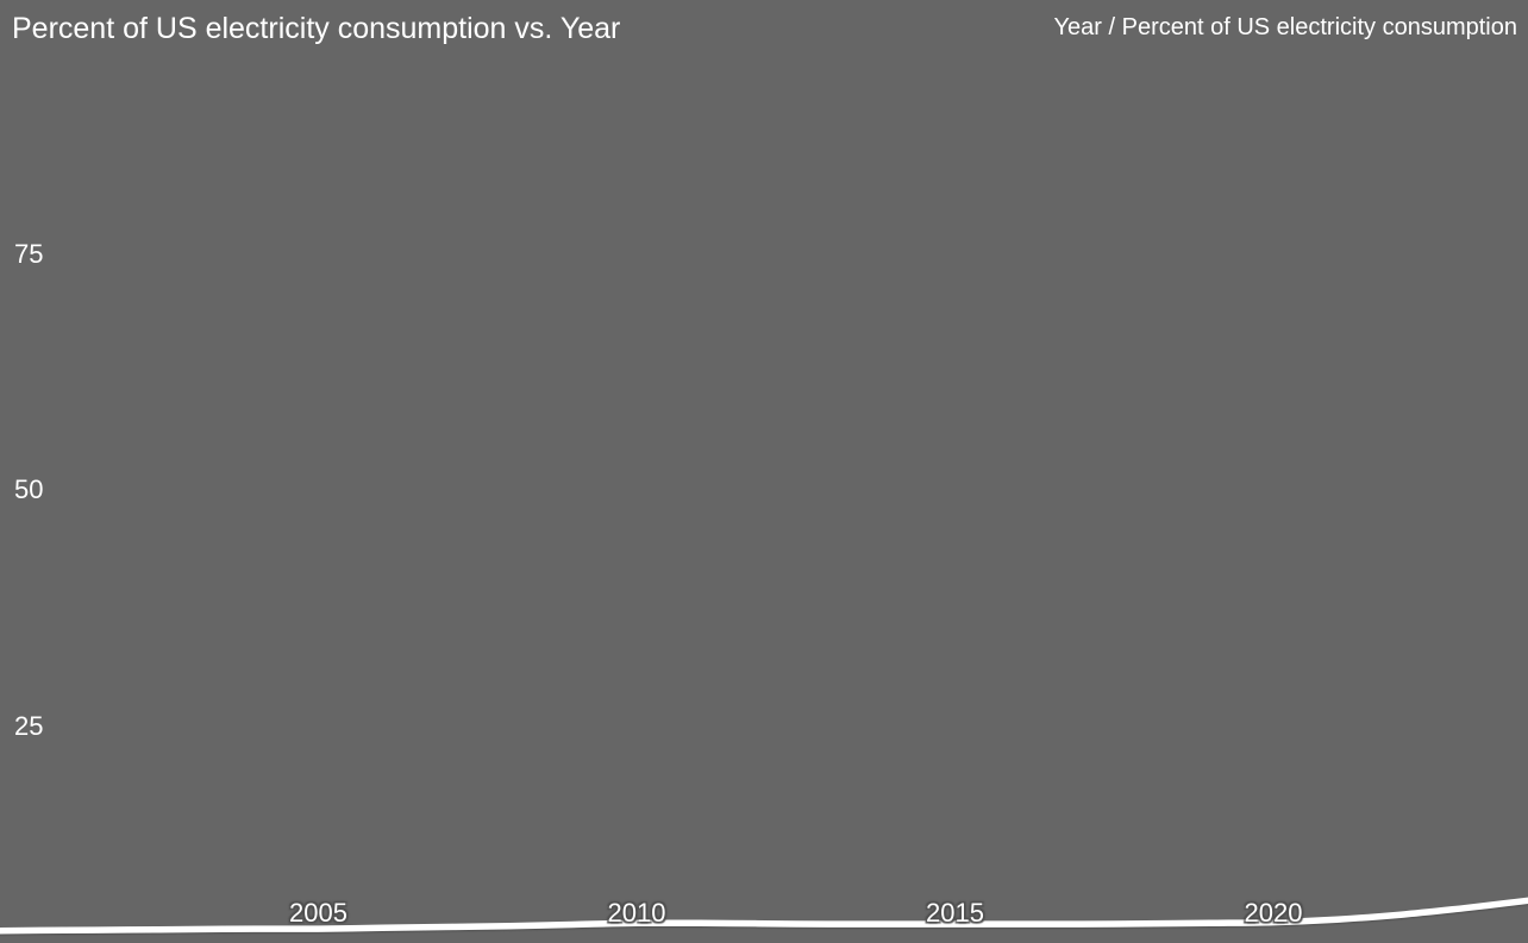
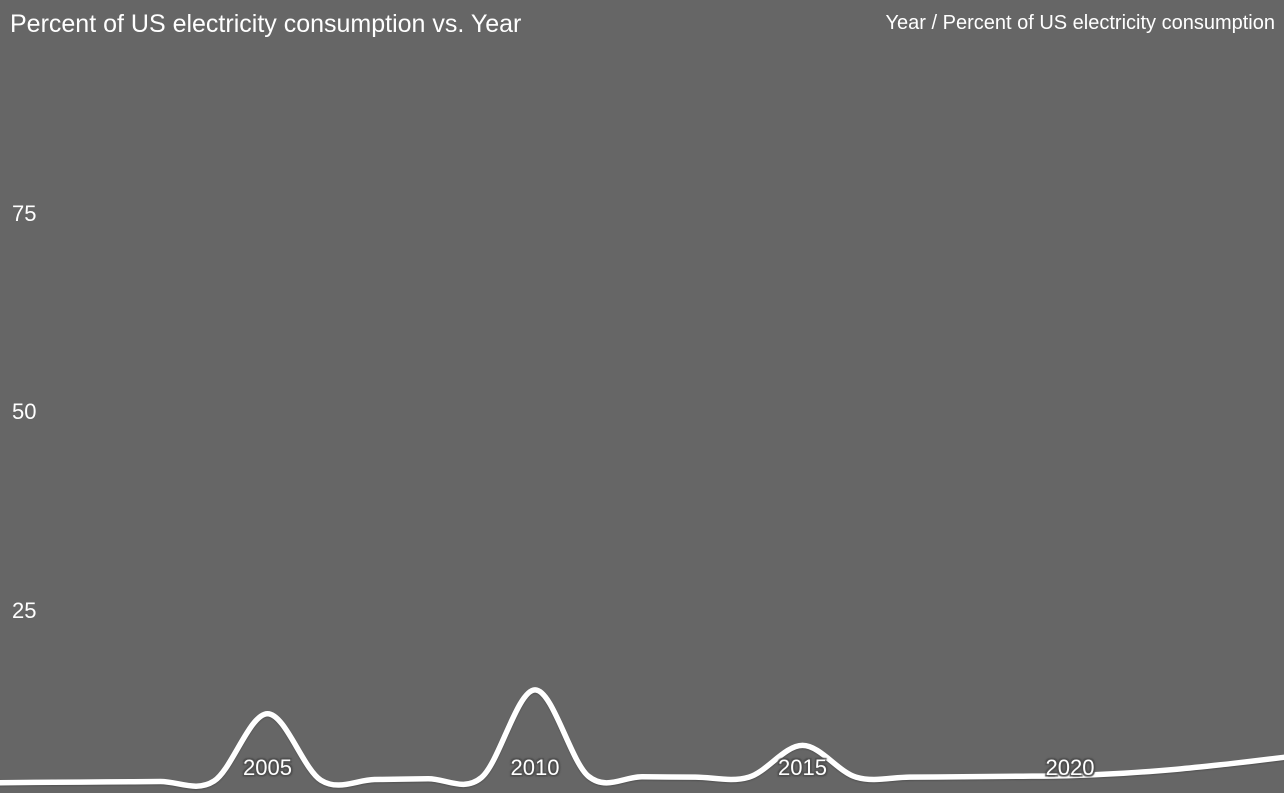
2005: 4 -> 12
2010: 4 -> 15
2015: 4 -> 8
